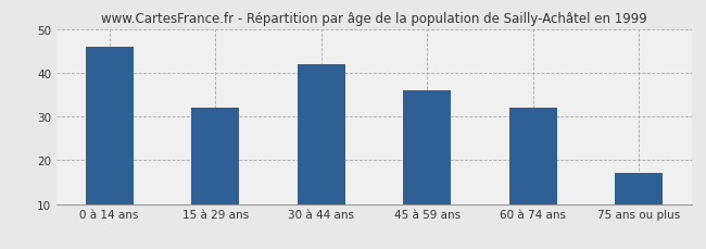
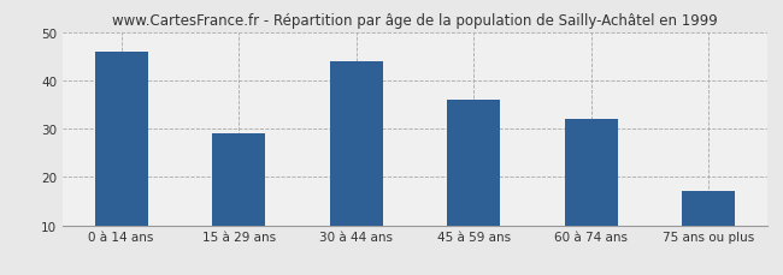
15 à 29 ans: 32 -> 29
30 à 44 ans: 42 -> 44
